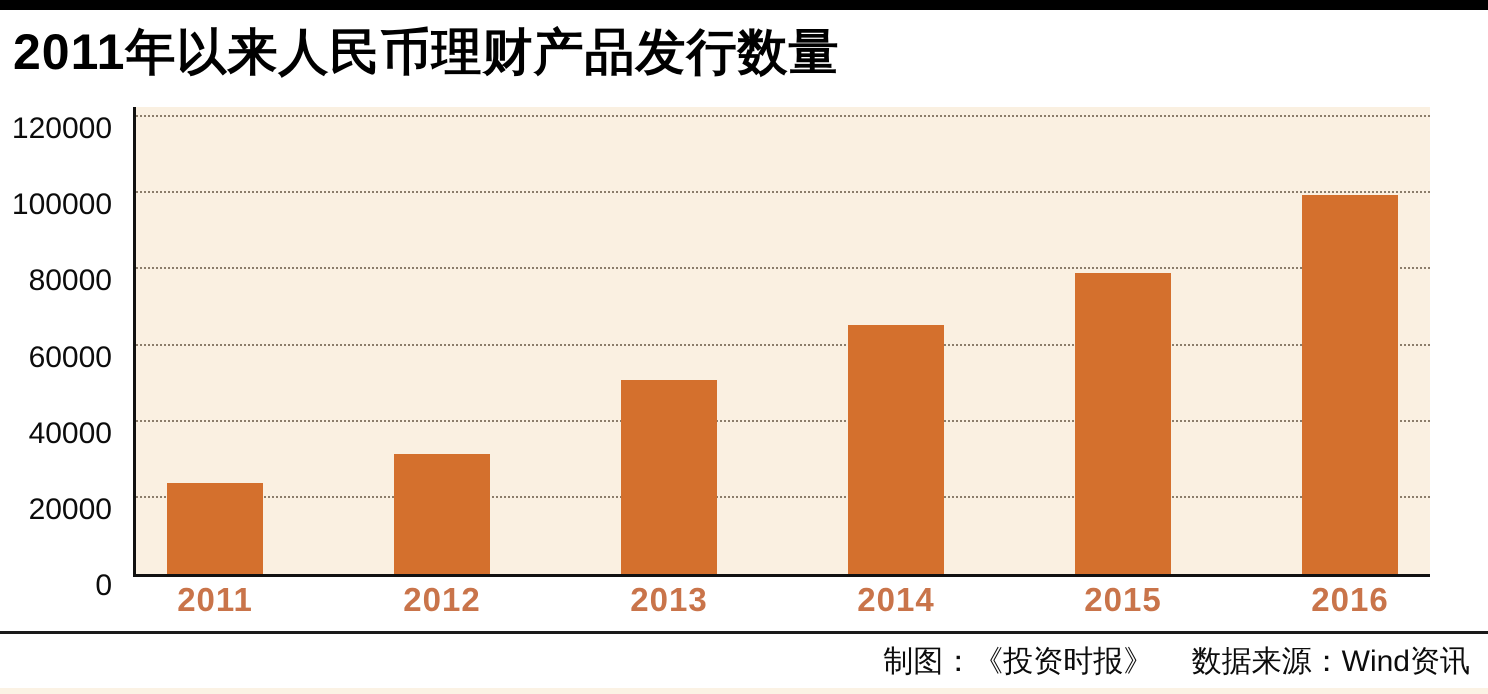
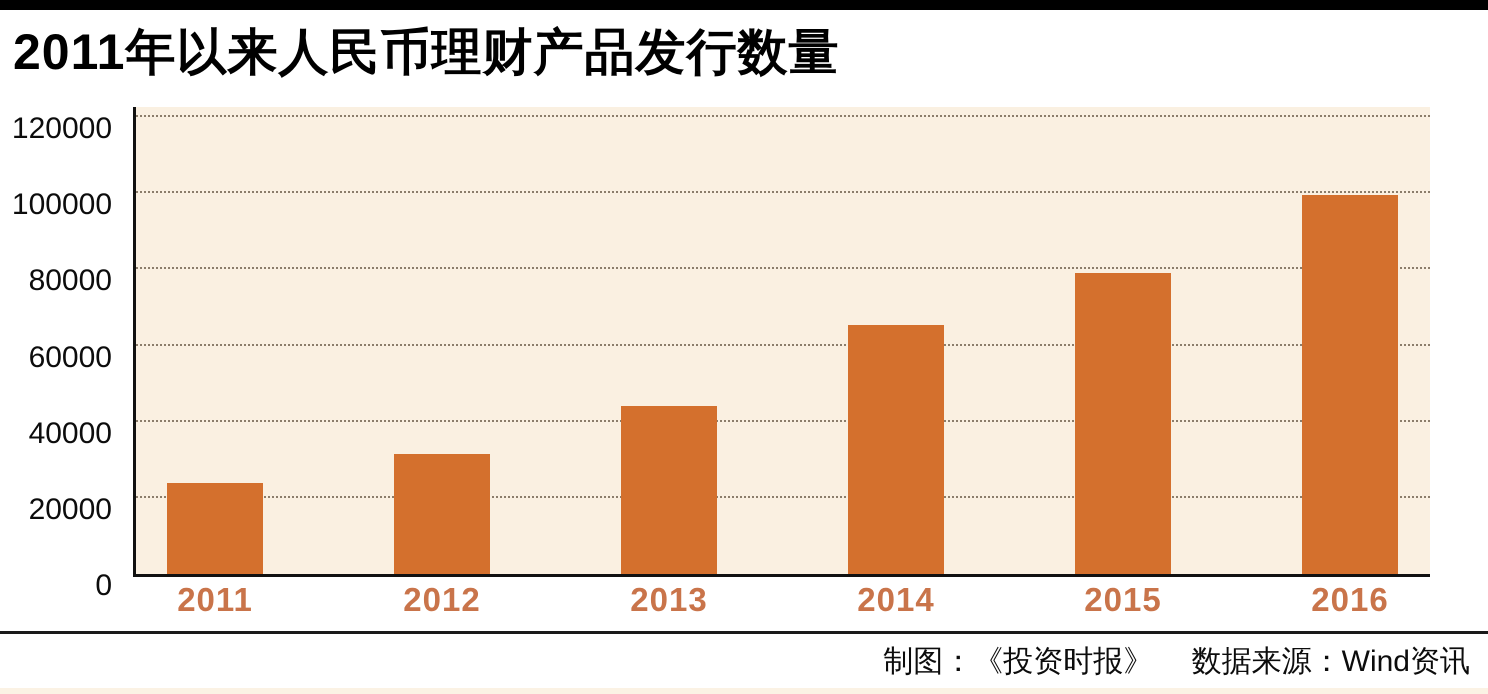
2013: 51000 -> 44000
